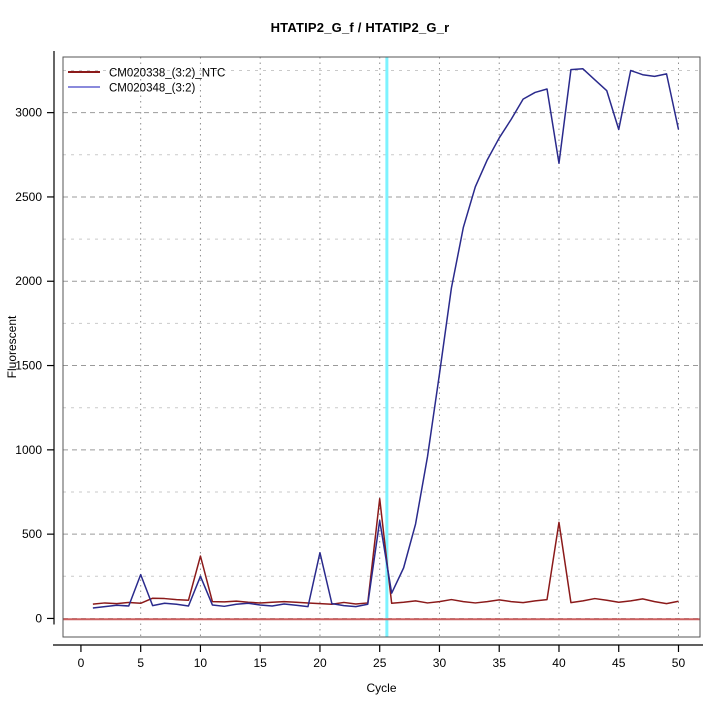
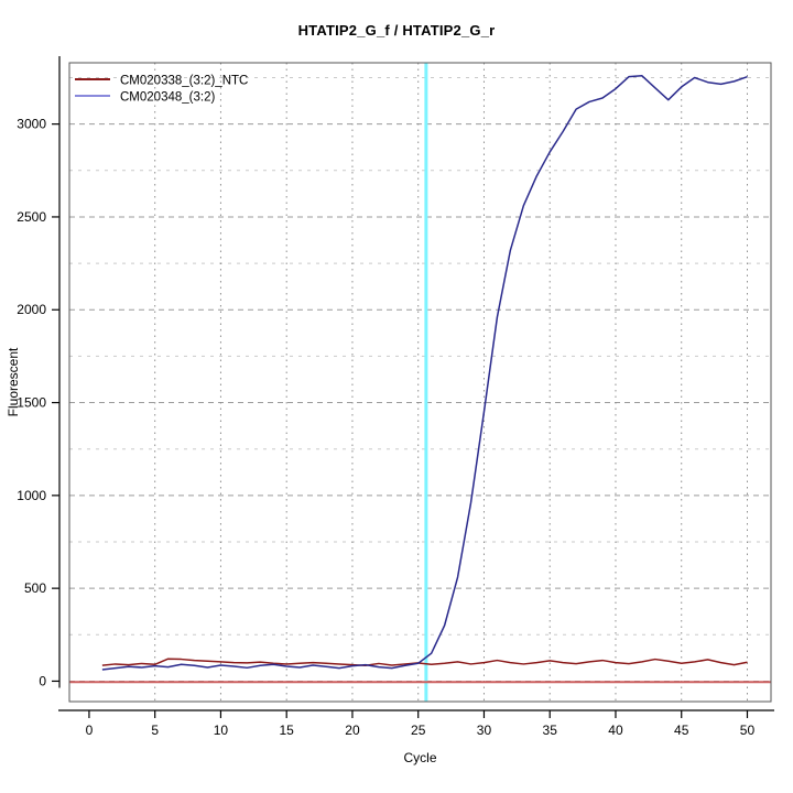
CM020348_(3:2)/5: 260 -> 80
CM020338_(3:2)_NTC/10: 370 -> 100
CM020348_(3:2)/10: 250 -> 90
CM020348_(3:2)/20: 390 -> 80
CM020338_(3:2)_NTC/25: 710 -> 100
CM020348_(3:2)/25: 580 -> 100
CM020338_(3:2)_NTC/40: 570 -> 100
CM020348_(3:2)/40: 2700 -> 3190
CM020348_(3:2)/45: 2900 -> 3200
CM020348_(3:2)/50: 2900 -> 3260
